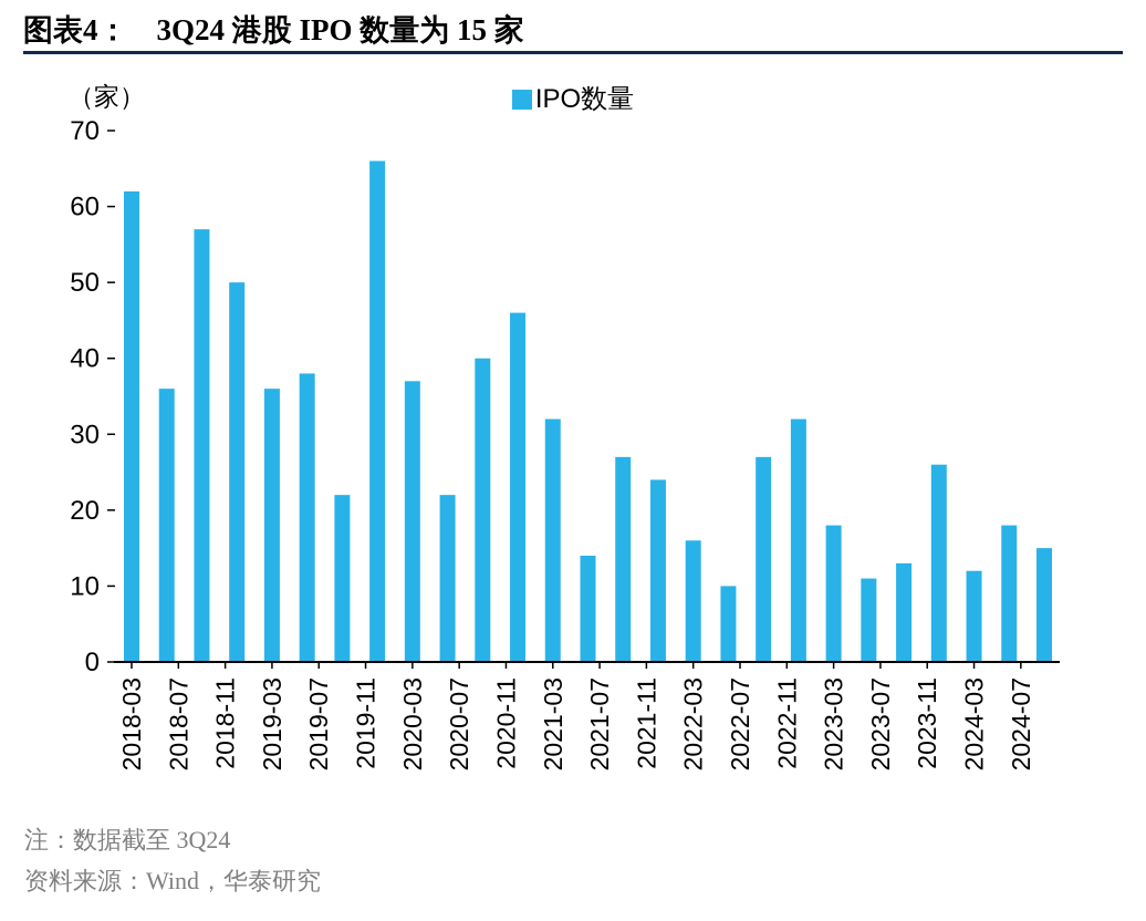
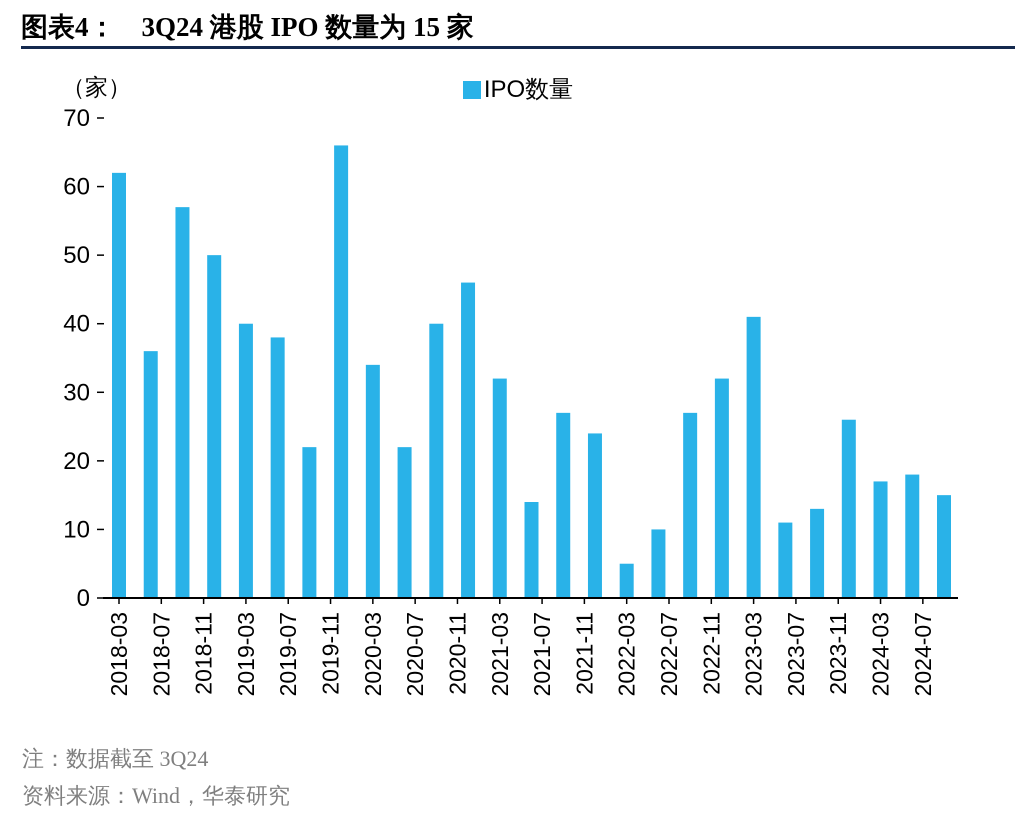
2019-03: 36 -> 40
2020-03: 37 -> 34
2022-03: 16 -> 5
2023-03: 18 -> 41
2024-03: 12 -> 17
